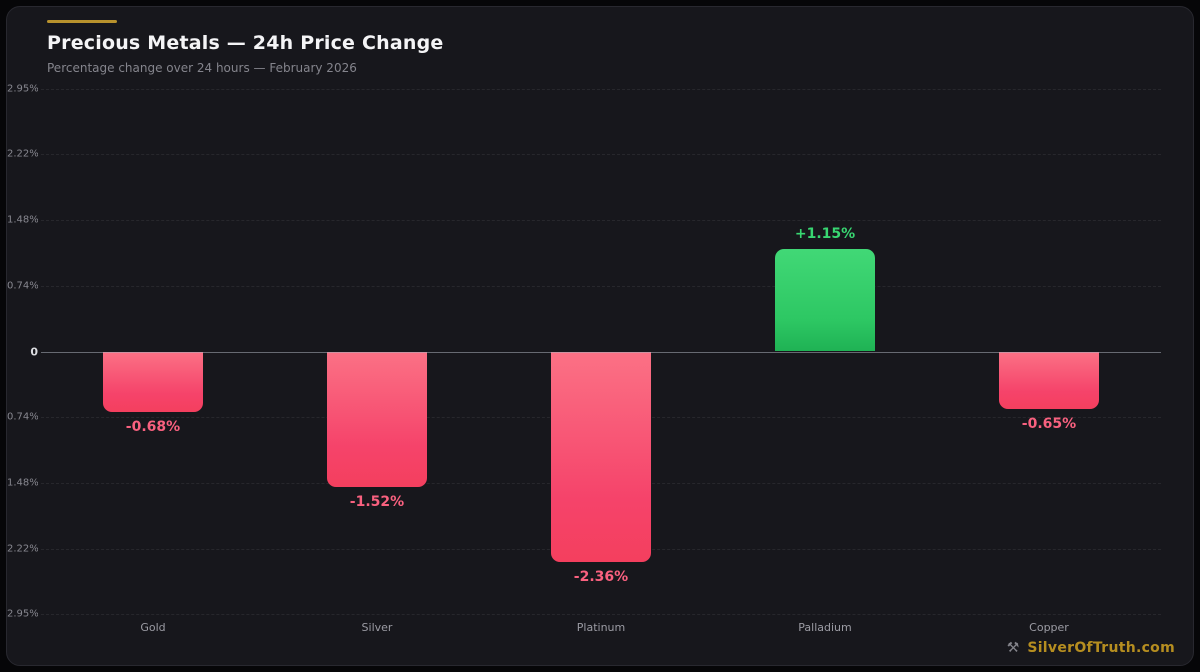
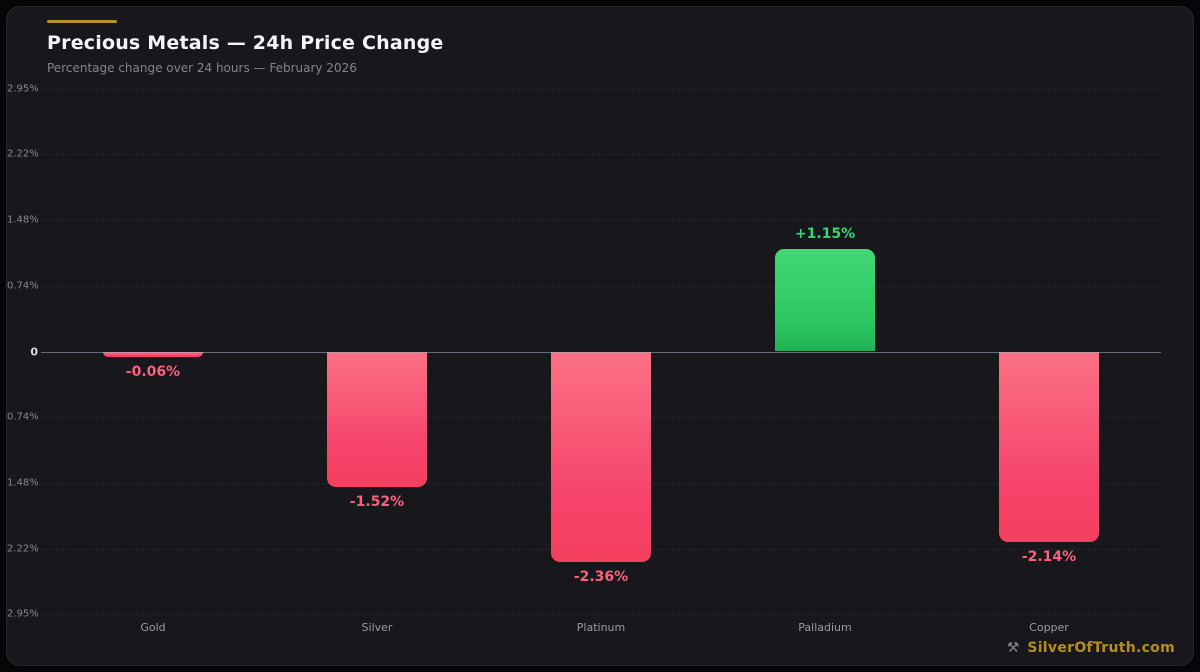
Gold: -0.68% -> -0.06%
Copper: -0.65% -> -2.14%
